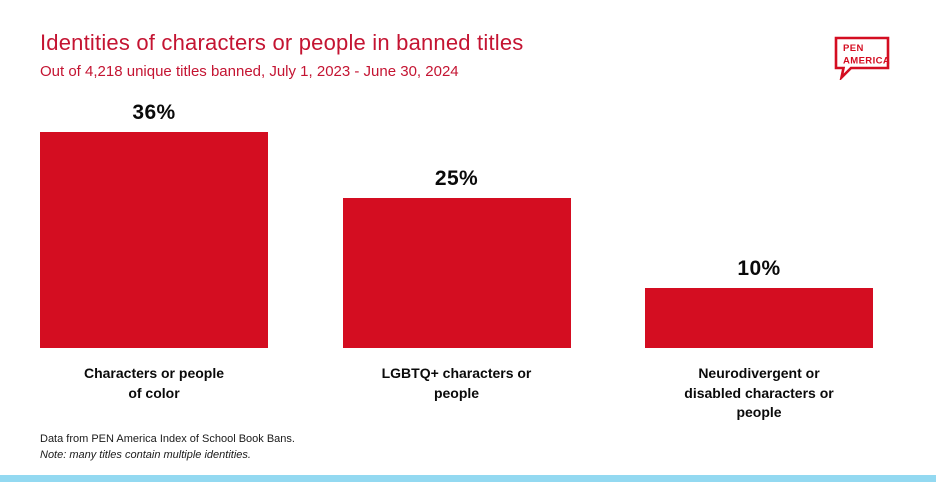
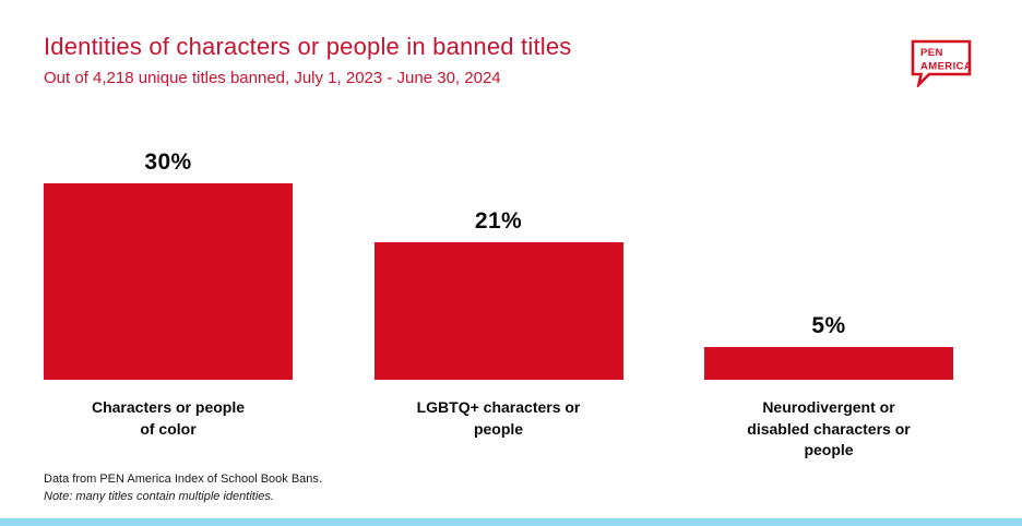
Characters or people of color: 36% -> 30%
LGBTQ+ characters or people: 25% -> 21%
Neurodivergent or disabled characters or people: 10% -> 5%
